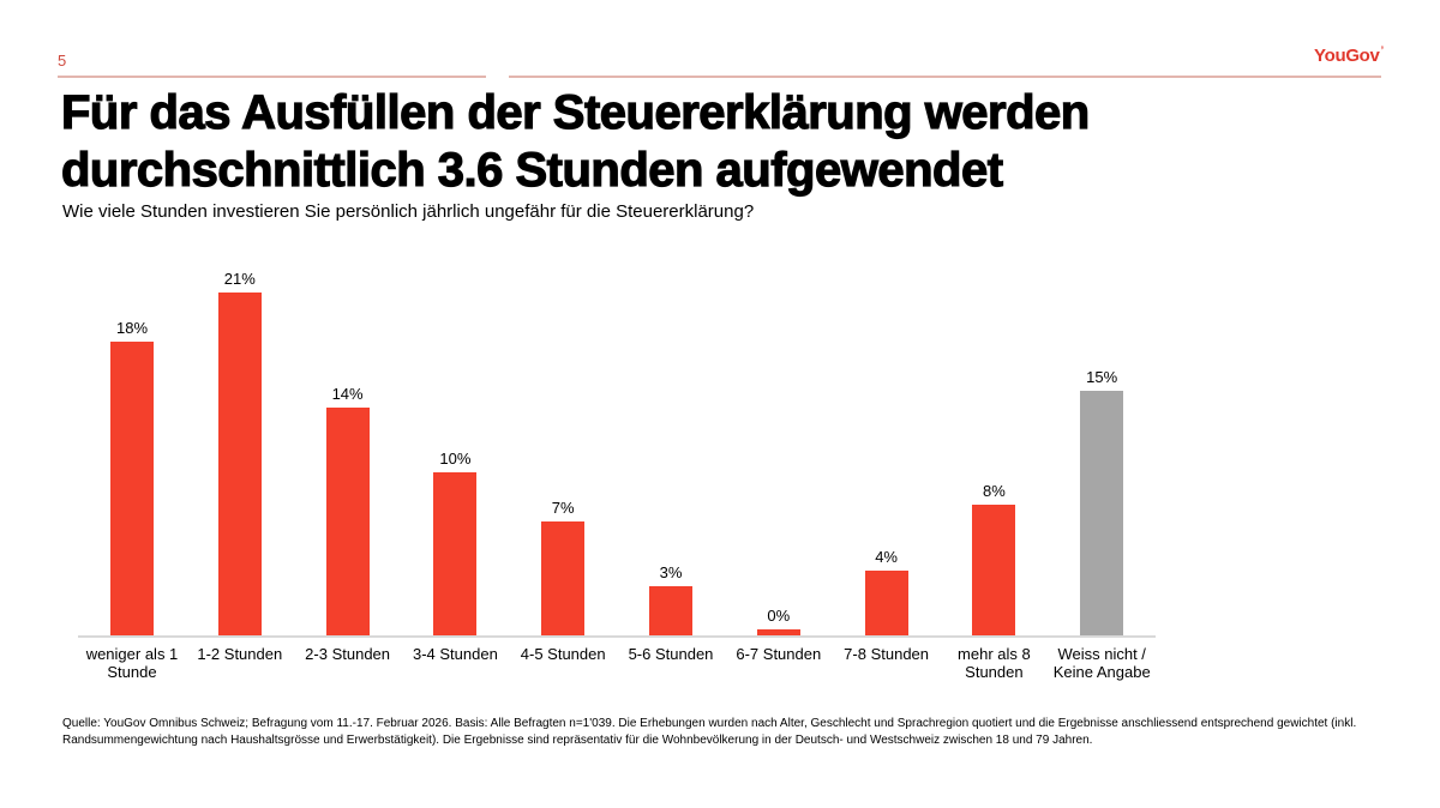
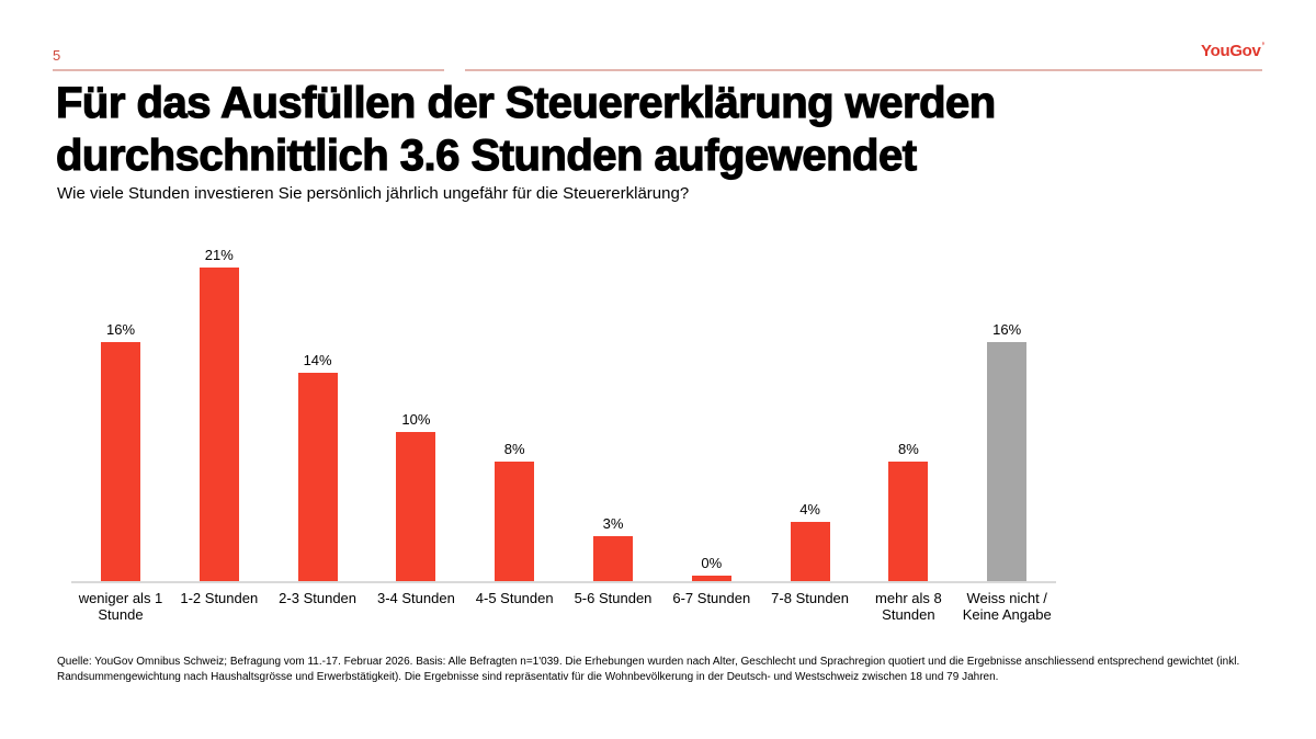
weniger als 1 Stunde: 18% -> 16%
4-5 Stunden: 7% -> 8%
Weiss nicht / Keine Angabe: 15% -> 16%
